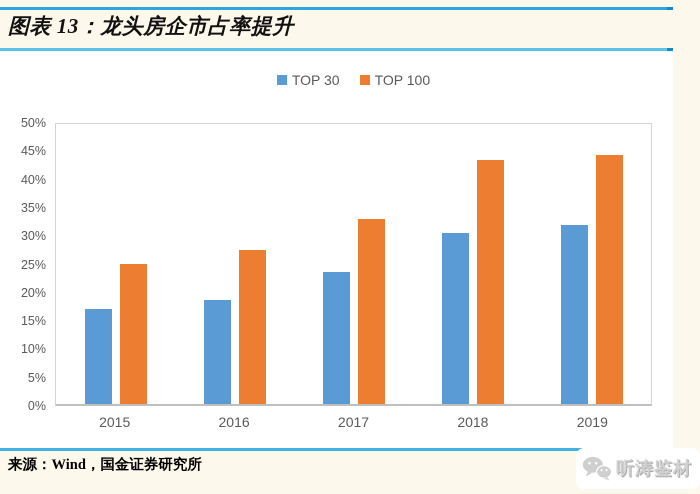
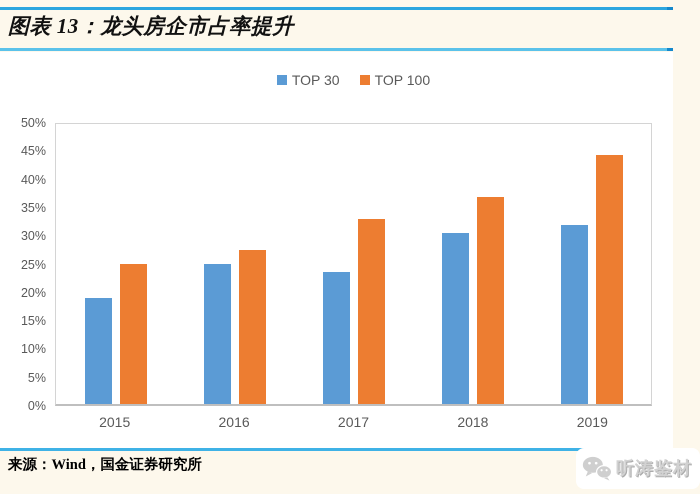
TOP 30/2015: 17% -> 19%
TOP 30/2016: 18% -> 25%
TOP 100/2018: 44% -> 37%
